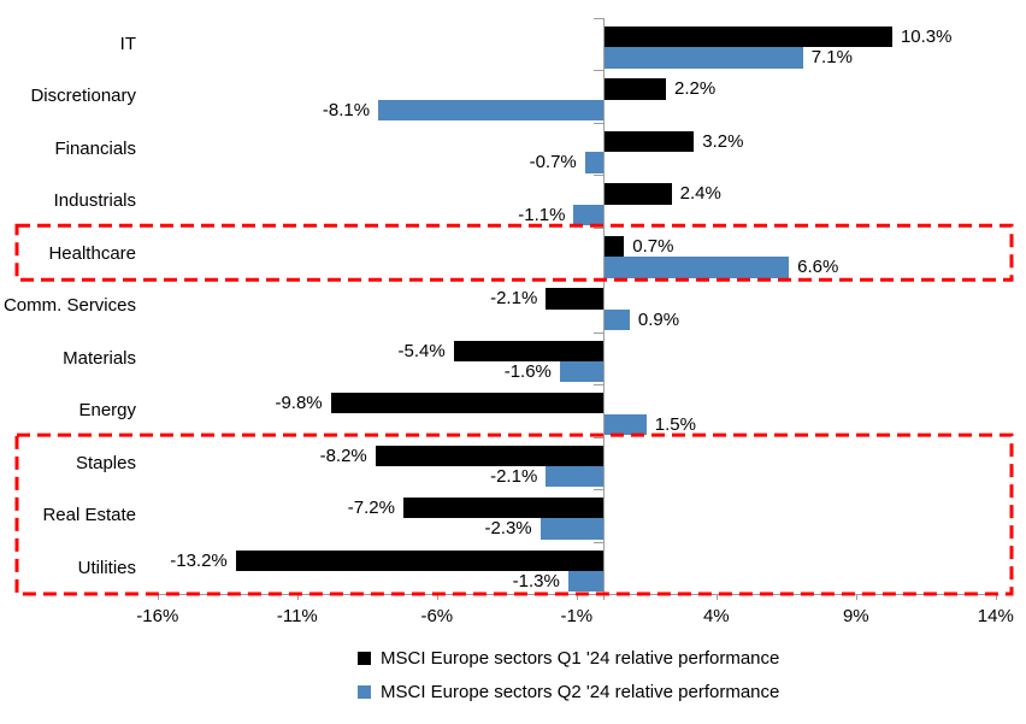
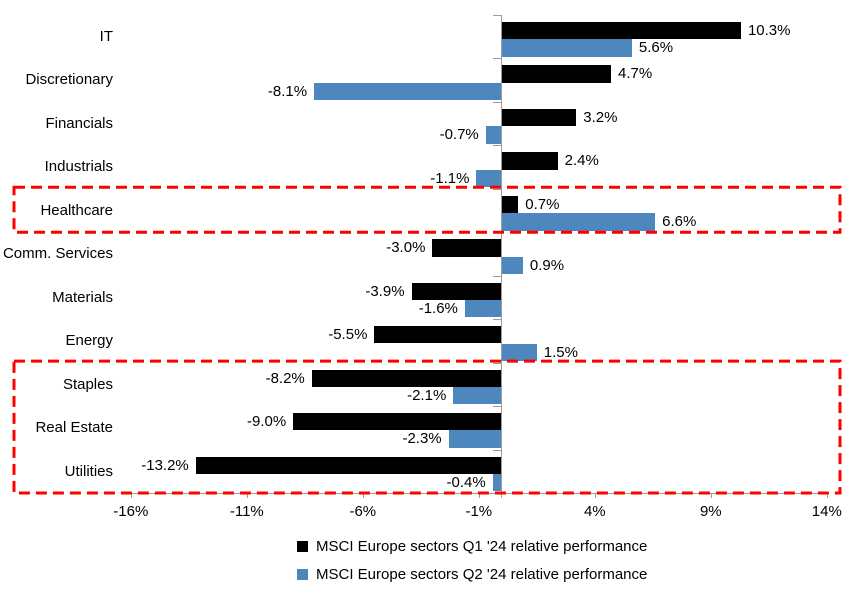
MSCI Europe sectors Q2 '24 relative performance/IT: 7.1% -> 5.6%
MSCI Europe sectors Q1 '24 relative performance/Discretionary: 2.2% -> 4.7%
MSCI Europe sectors Q1 '24 relative performance/Comm. Services: -2.1% -> -3.0%
MSCI Europe sectors Q1 '24 relative performance/Materials: -5.4% -> -3.9%
MSCI Europe sectors Q1 '24 relative performance/Energy: -9.8% -> -5.5%
MSCI Europe sectors Q1 '24 relative performance/Real Estate: -7.2% -> -9.0%
MSCI Europe sectors Q2 '24 relative performance/Utilities: -1.3% -> -0.4%
